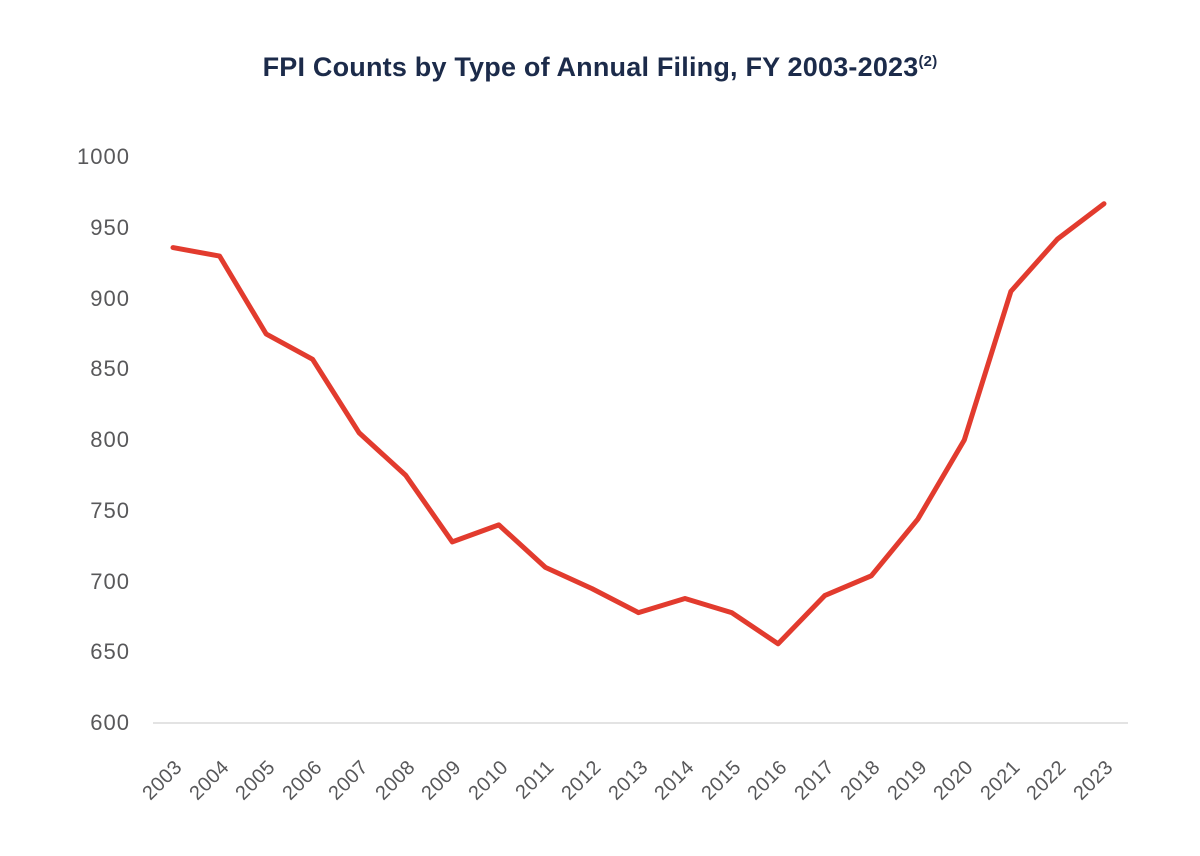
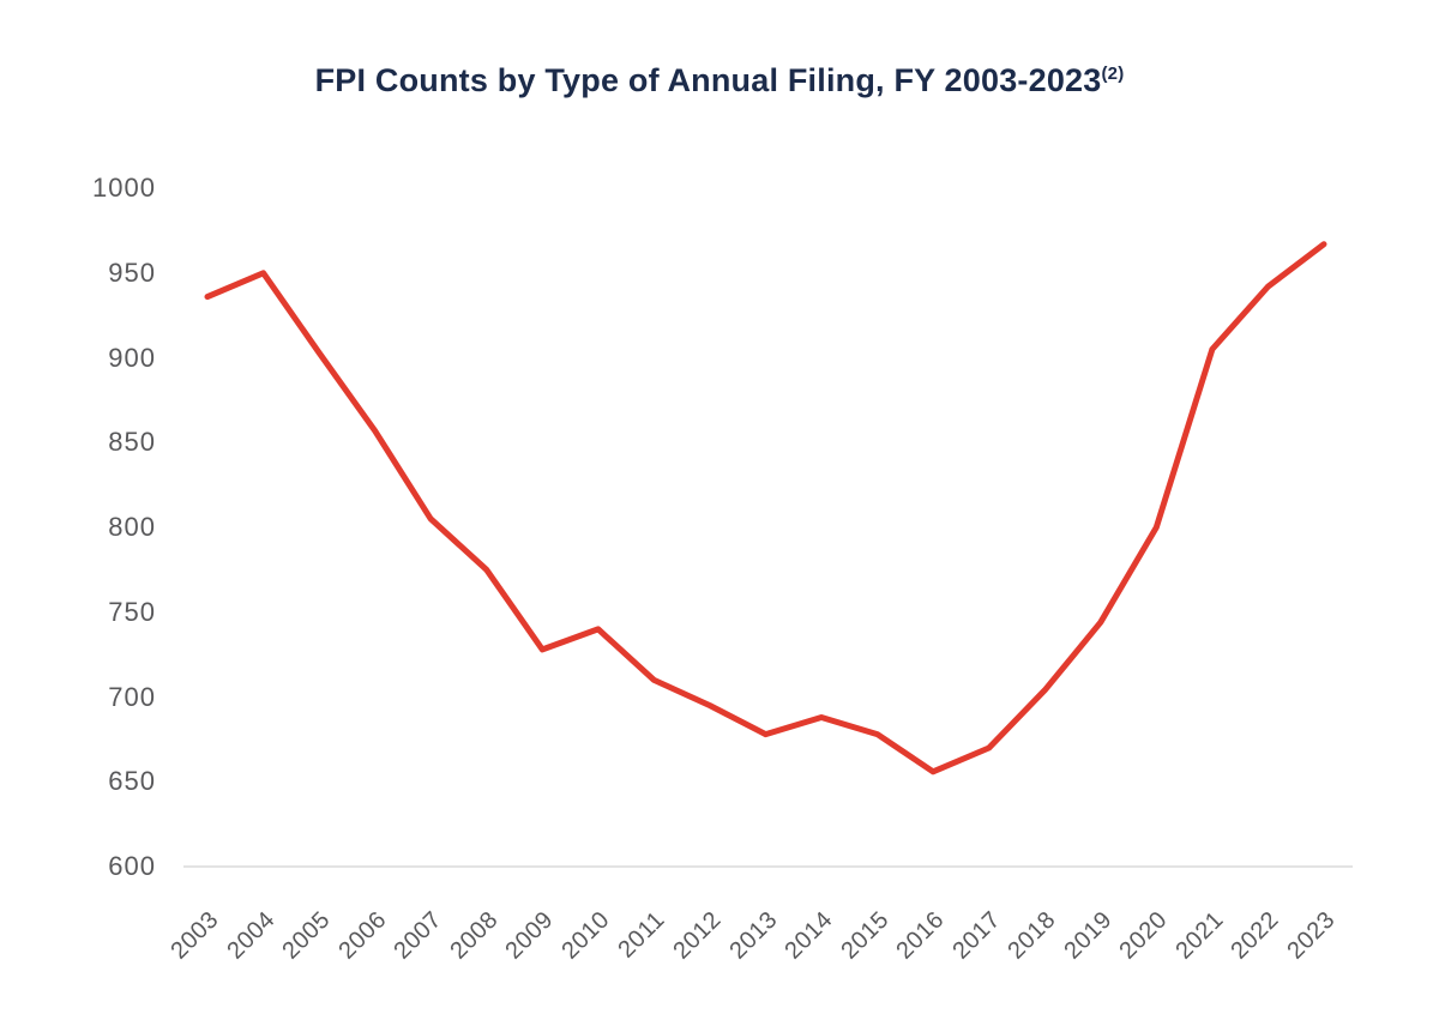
2004: 930 -> 950
2005: 875 -> 903
2017: 690 -> 670
